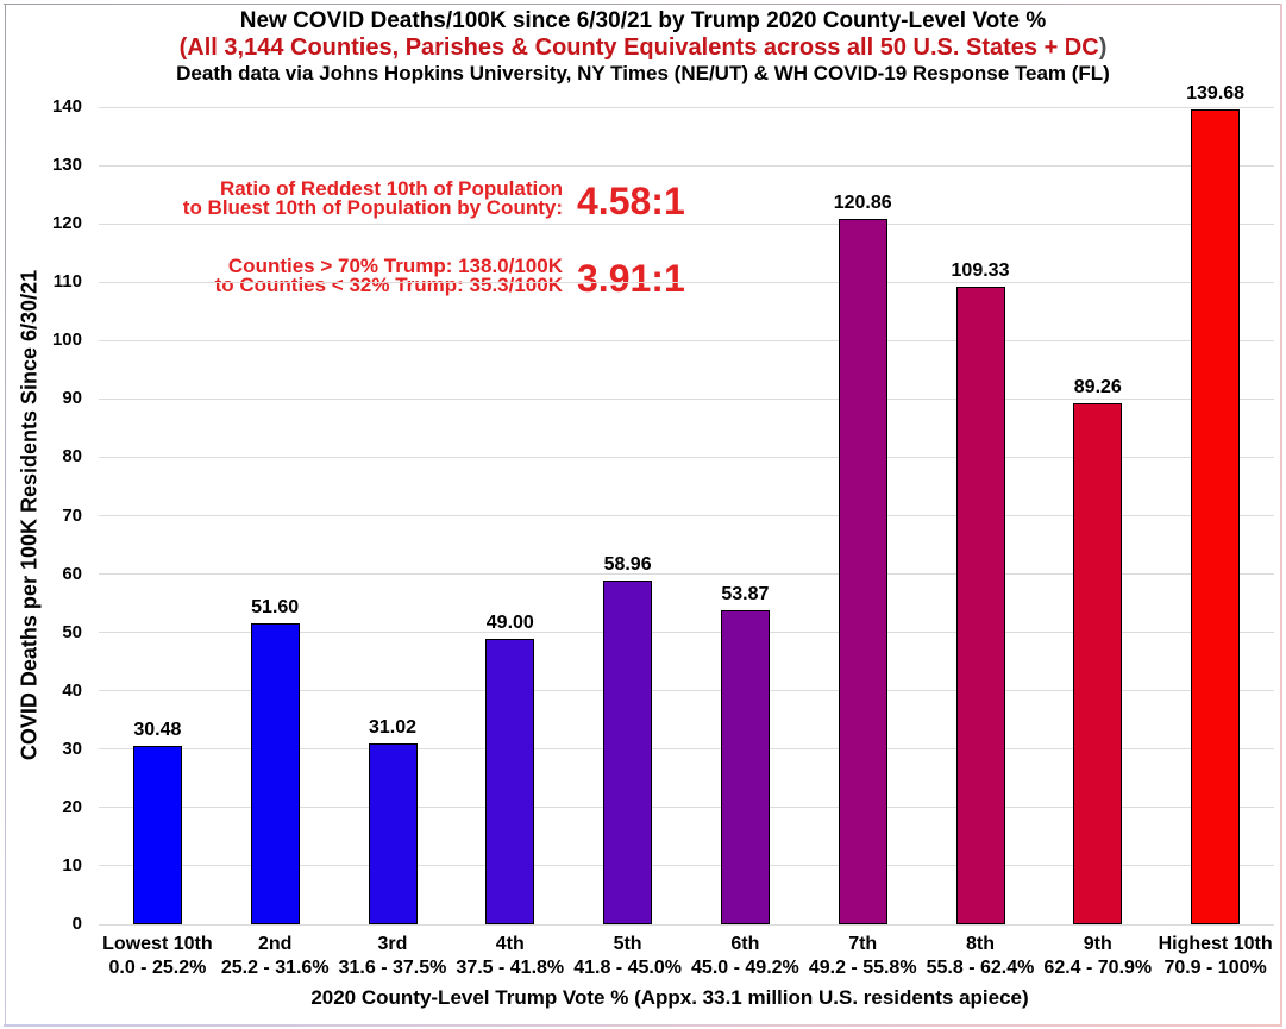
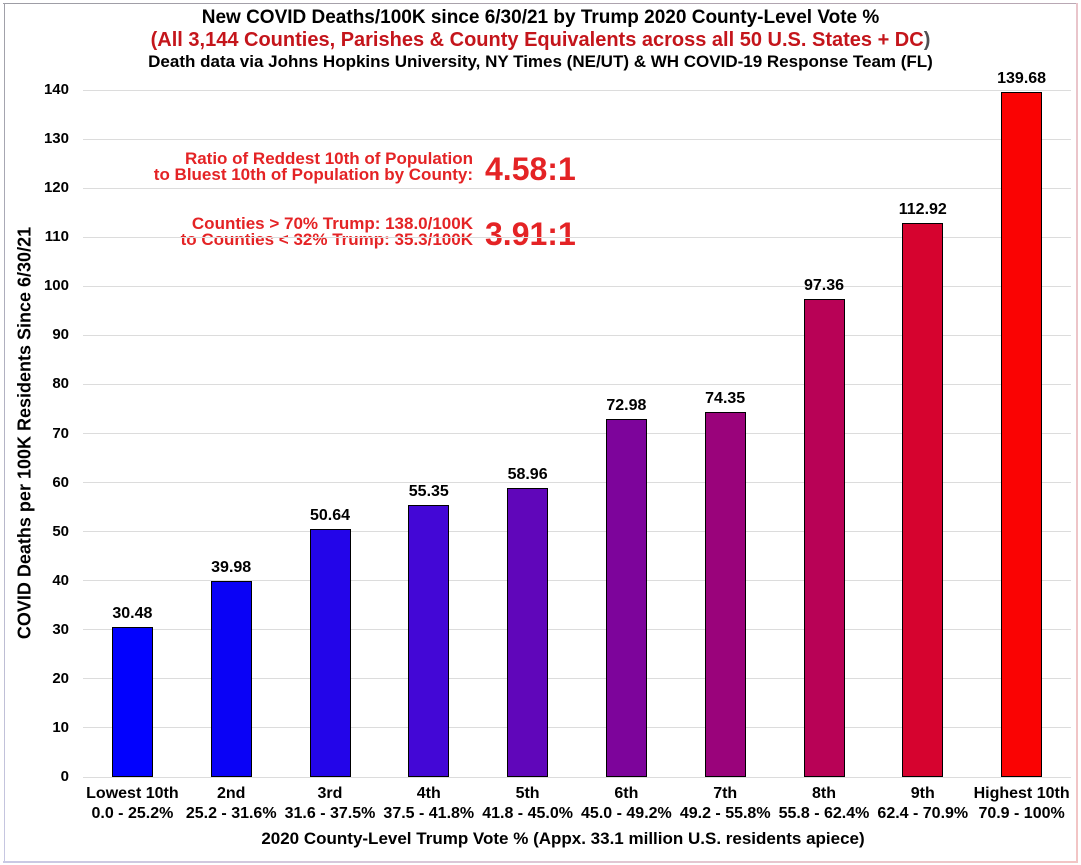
2nd: 51.60 -> 39.98
3rd: 31.02 -> 50.64
4th: 49.00 -> 55.35
6th: 53.87 -> 72.98
7th: 120.86 -> 74.35
8th: 109.33 -> 97.36
9th: 89.26 -> 112.92
